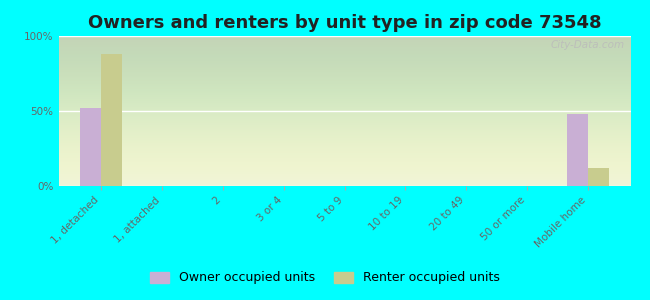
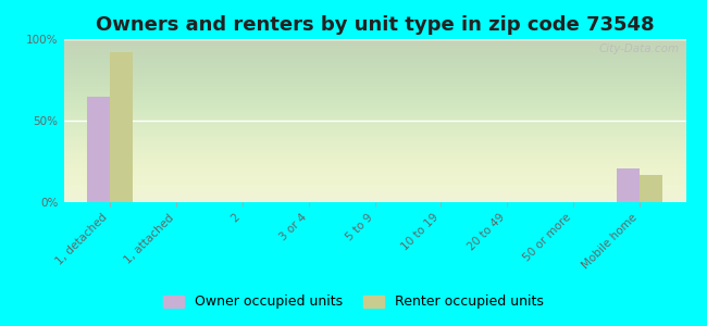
Owner occupied units/1, detached: 52% -> 65%
Renter occupied units/1, detached: 88% -> 92%
Owner occupied units/Mobile home: 48% -> 21%
Renter occupied units/Mobile home: 12% -> 17%
